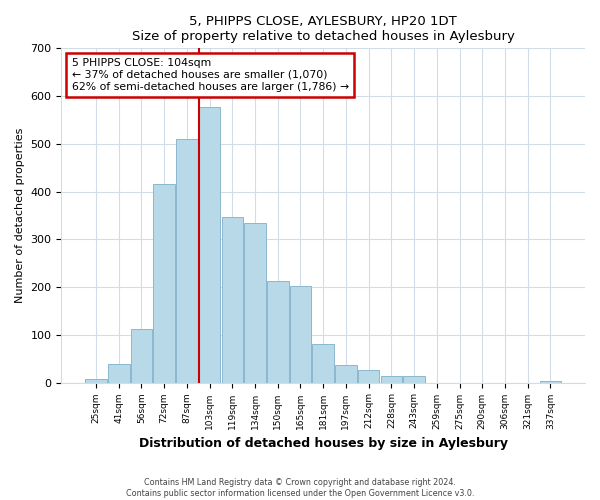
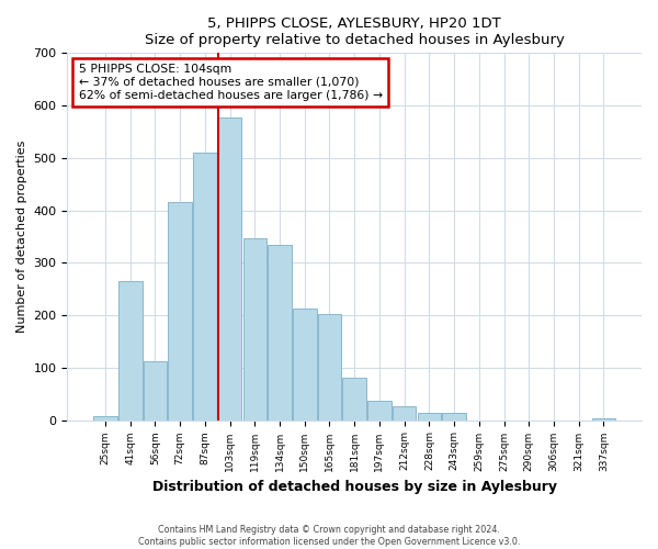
41sqm: 38 -> 265
